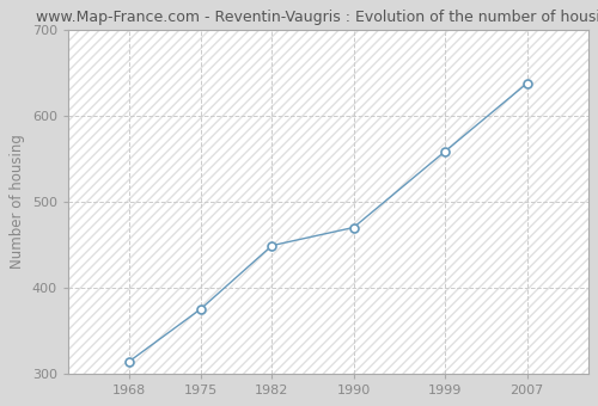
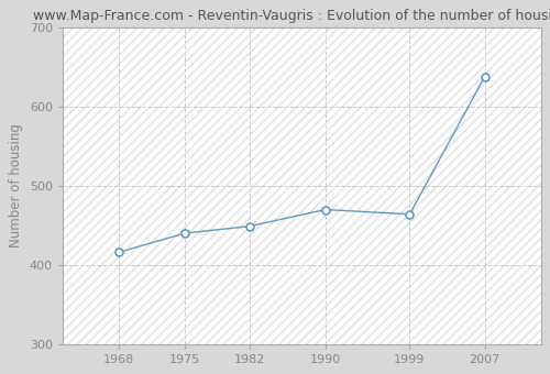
1968: 314 -> 416
1975: 375 -> 440
1999: 559 -> 464
